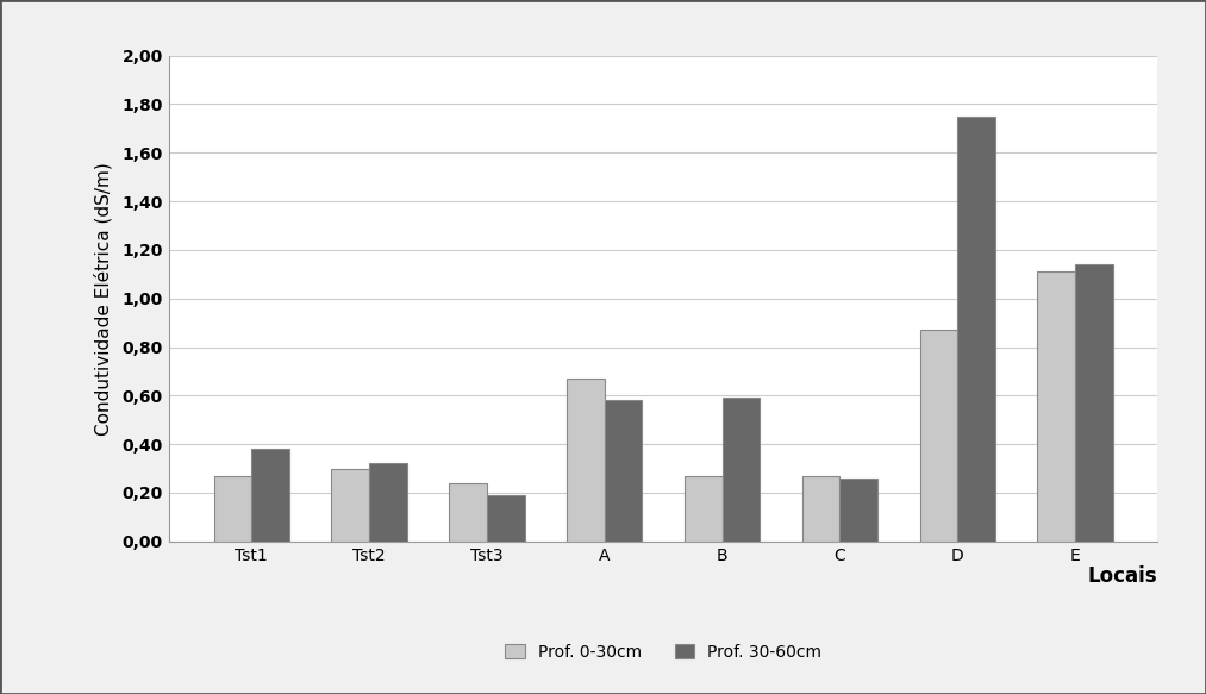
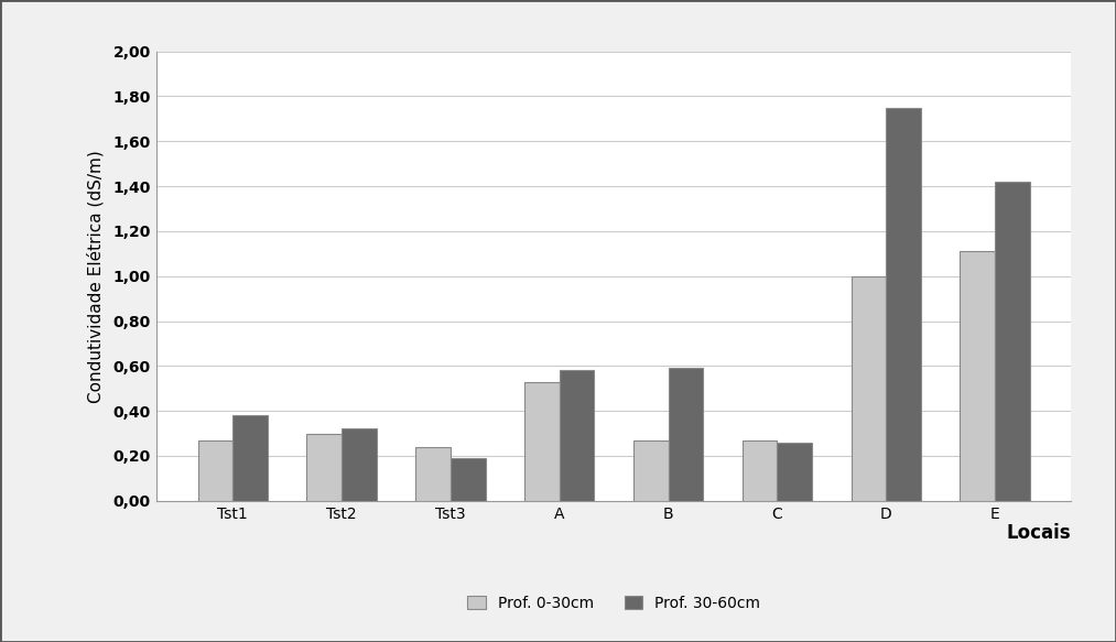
Prof. 0-30cm/A: 0,67 -> 0,53
Prof. 0-30cm/D: 0,87 -> 1,00
Prof. 30-60cm/E: 1,14 -> 1,42
